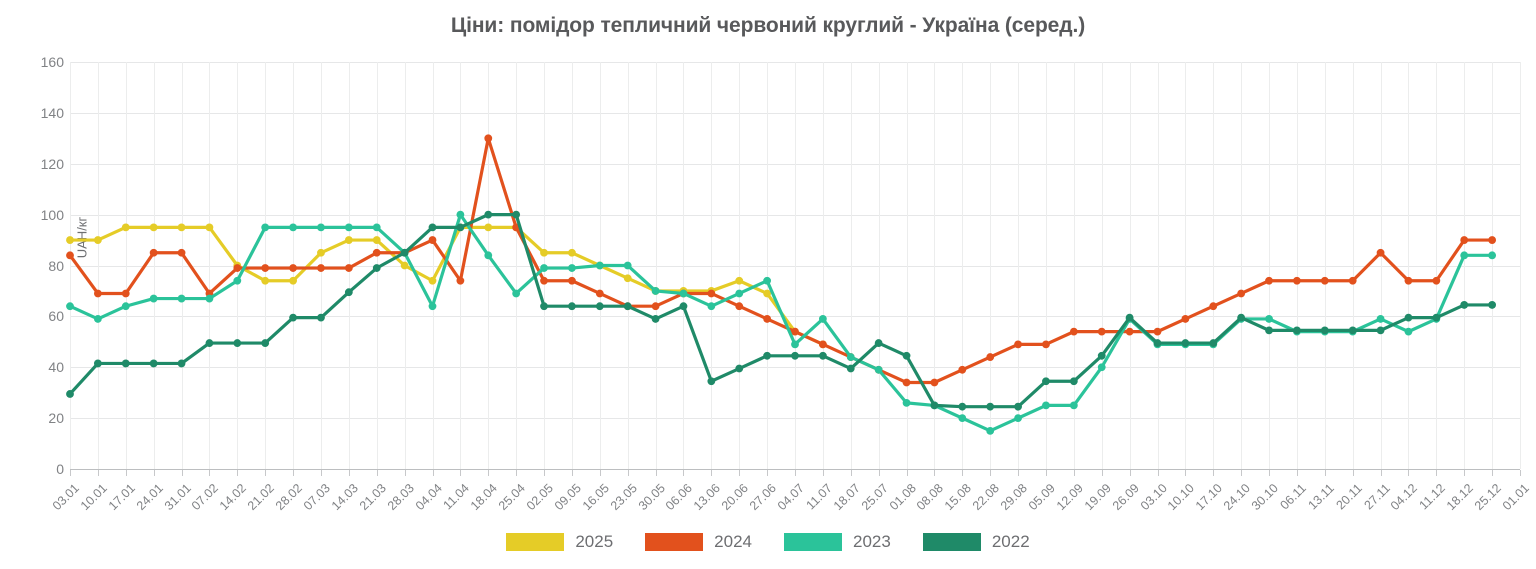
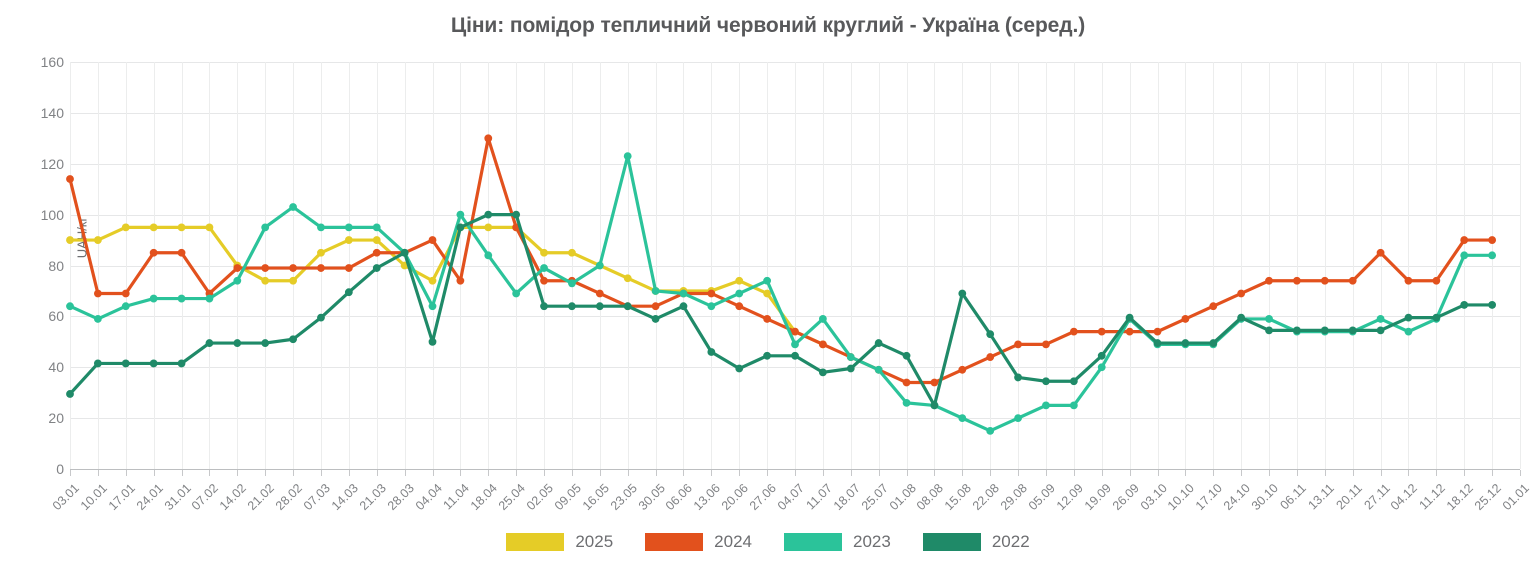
2024/03.01: 84 -> 114
2023/28.02: 95 -> 103
2022/28.02: 60 -> 51
2022/04.04: 95 -> 50
2023/09.05: 79 -> 73
2023/23.05: 80 -> 123
2022/13.06: 34 -> 46
2022/11.07: 44 -> 38
2022/15.08: 24 -> 69
2022/22.08: 24 -> 53
2022/29.08: 24 -> 36
